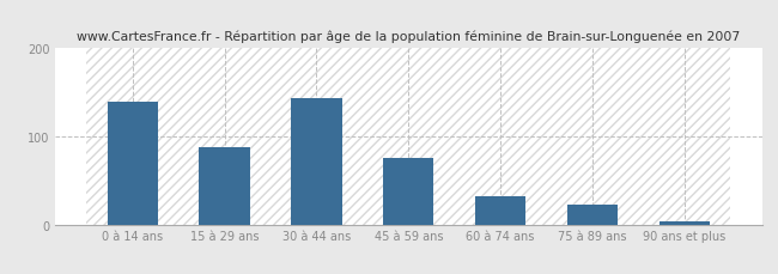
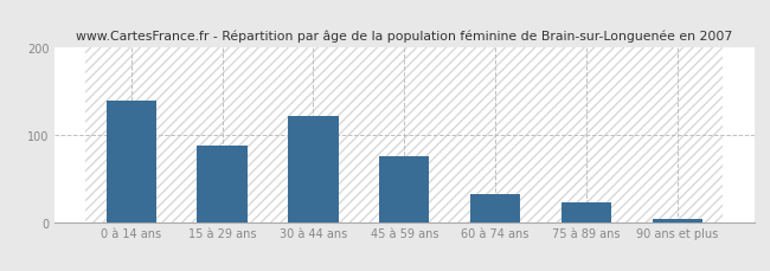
30 à 44 ans: 144 -> 122
